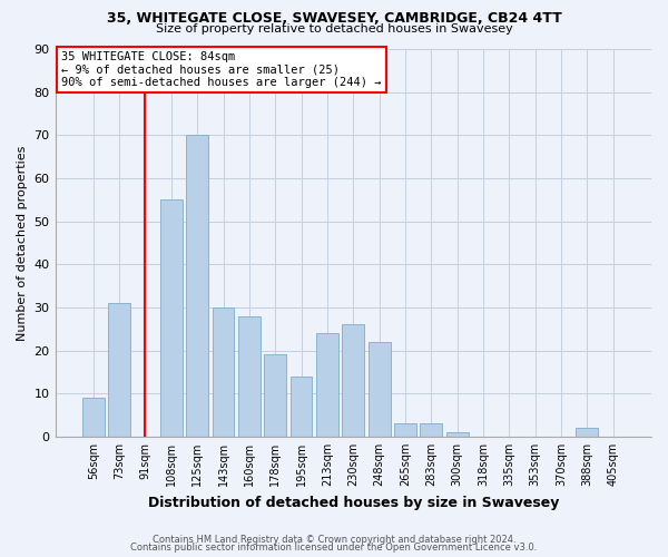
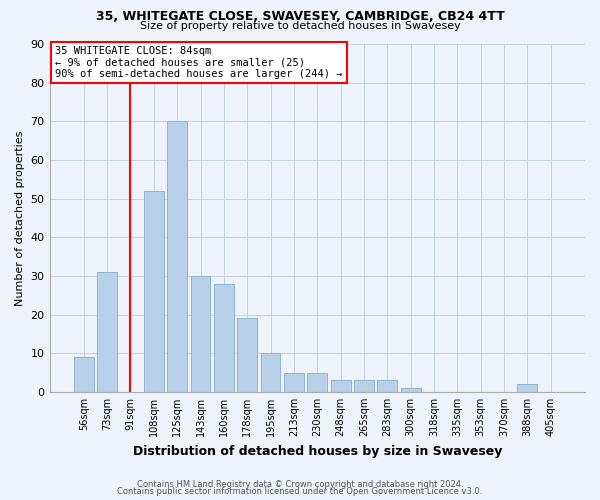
108sqm: 55 -> 52
195sqm: 14 -> 10
213sqm: 24 -> 5
230sqm: 26 -> 5
248sqm: 22 -> 3
